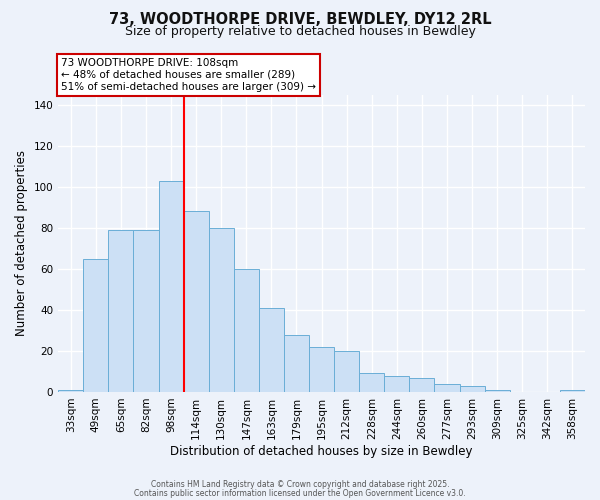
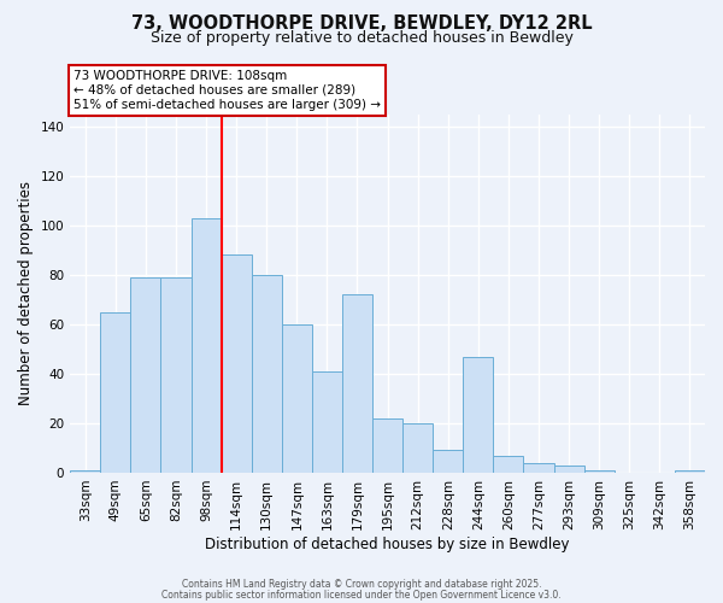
179sqm: 28 -> 72
244sqm: 8 -> 47
